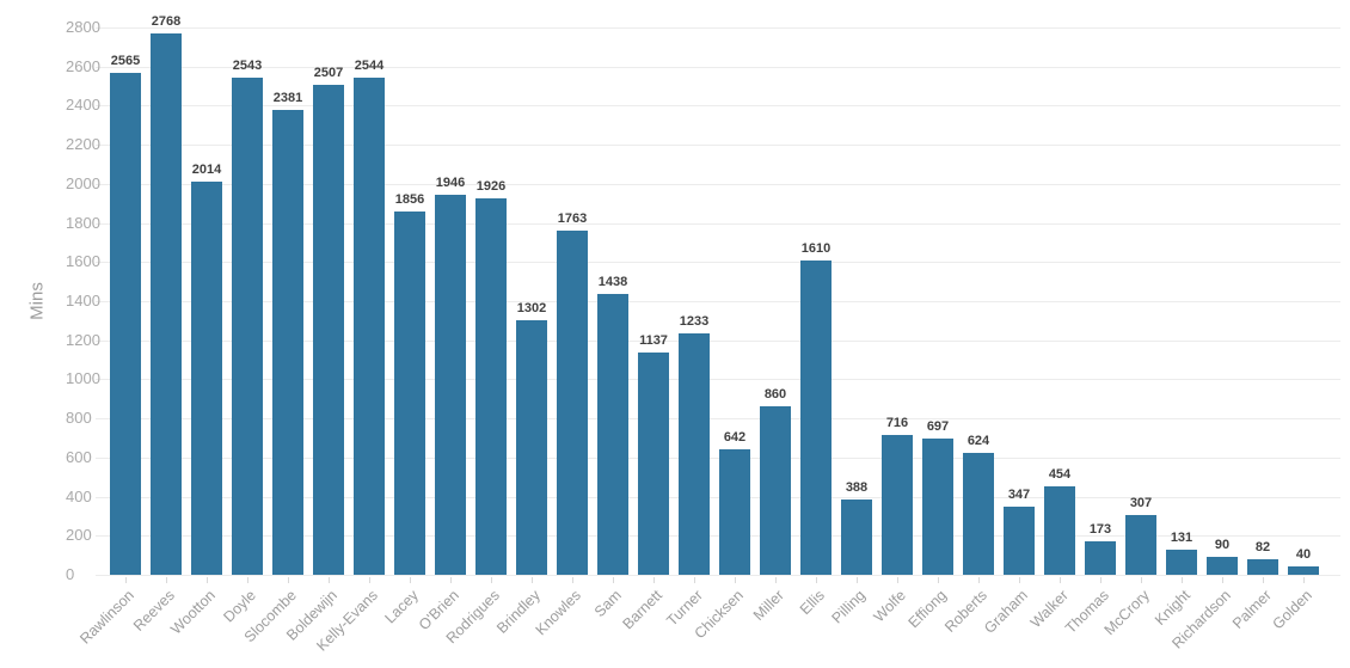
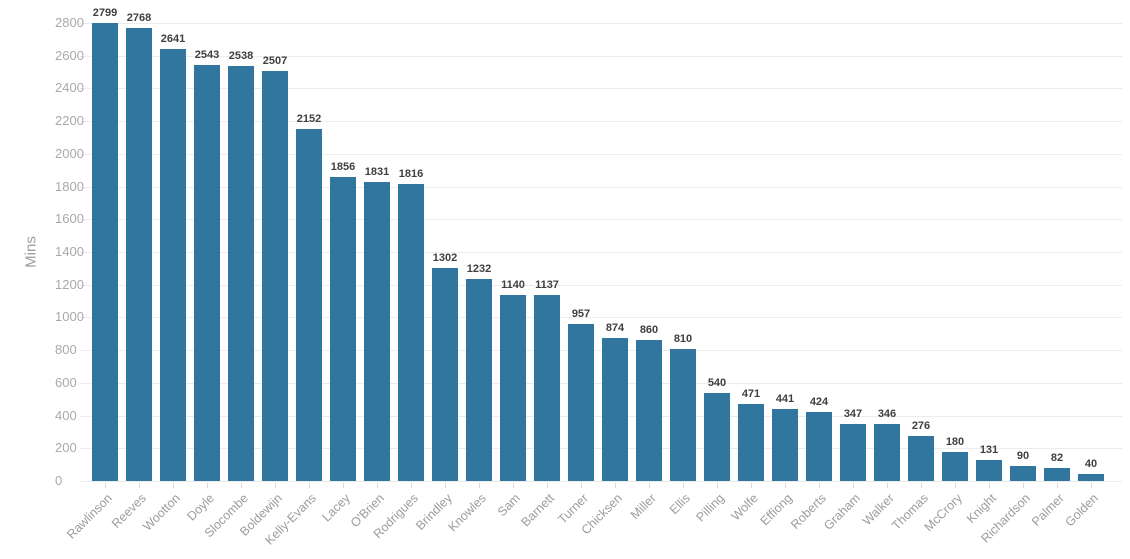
Rawlinson: 2565 -> 2799
Wootton: 2014 -> 2641
Slocombe: 2381 -> 2538
Kelly-Evans: 2544 -> 2152
O'Brien: 1946 -> 1831
Rodrigues: 1926 -> 1816
Knowles: 1763 -> 1232
Sam: 1438 -> 1140
Turner: 1233 -> 957
Chicksen: 642 -> 874
Ellis: 1610 -> 810
Pilling: 388 -> 540
Wolfe: 716 -> 471
Effiong: 697 -> 441
Roberts: 624 -> 424
Walker: 454 -> 346
Thomas: 173 -> 276
McCrory: 307 -> 180
